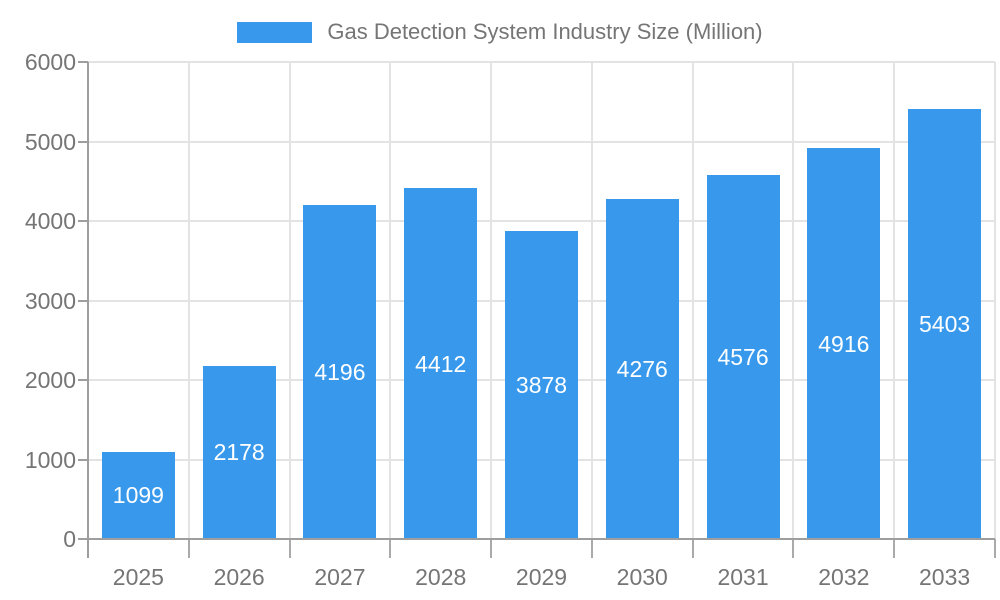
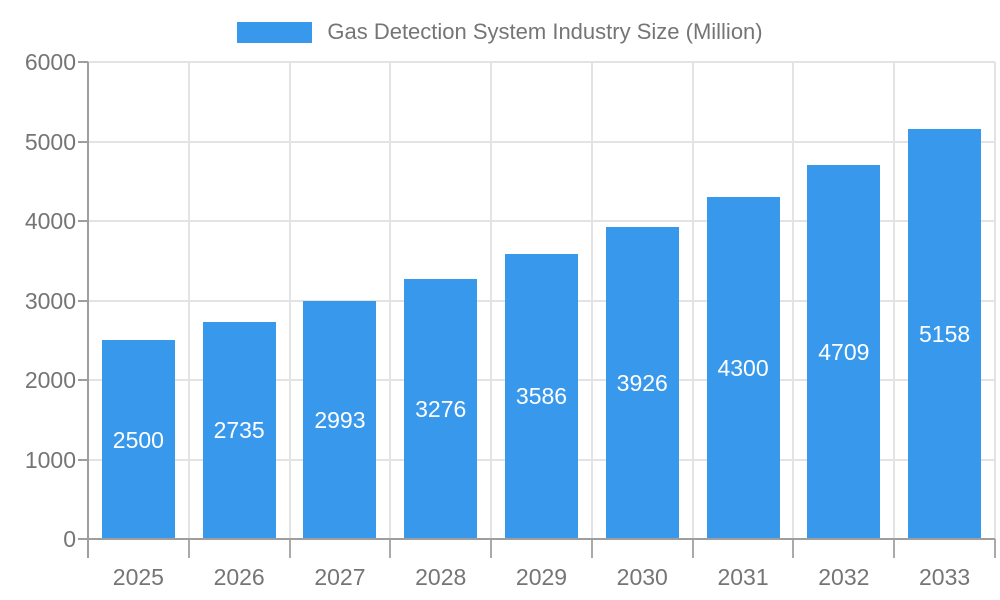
2025: 1099 -> 2500
2026: 2178 -> 2735
2027: 4196 -> 2993
2028: 4412 -> 3276
2029: 3878 -> 3586
2030: 4276 -> 3926
2031: 4576 -> 4300
2032: 4916 -> 4709
2033: 5403 -> 5158
